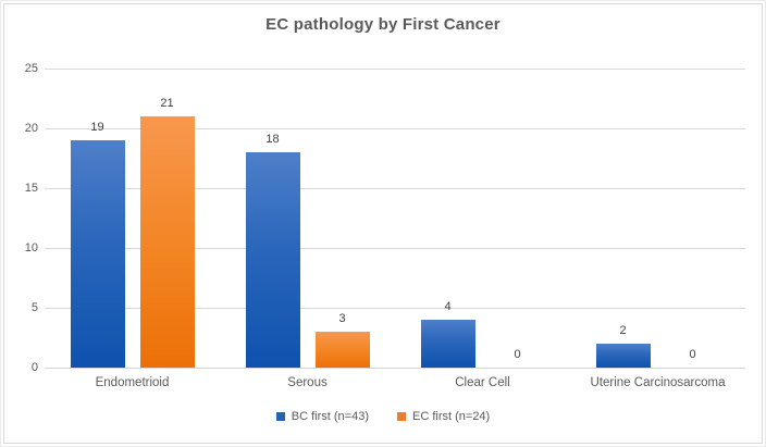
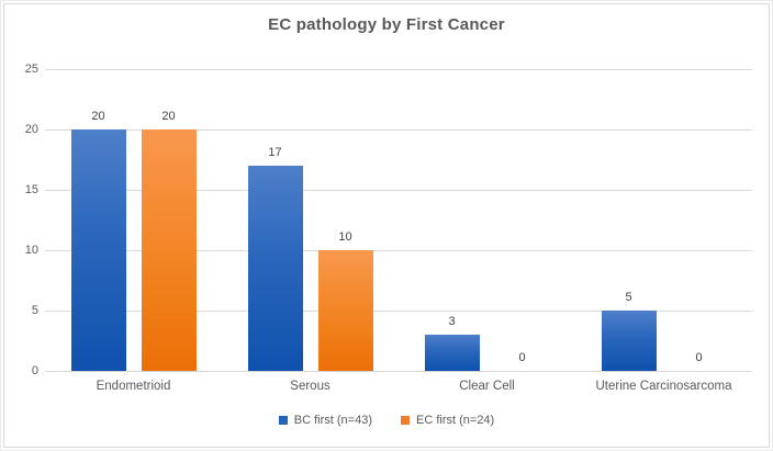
BC first (n=43)/Endometrioid: 19 -> 20
EC first (n=24)/Endometrioid: 21 -> 20
BC first (n=43)/Serous: 18 -> 17
EC first (n=24)/Serous: 3 -> 10
BC first (n=43)/Clear Cell: 4 -> 3
BC first (n=43)/Uterine Carcinosarcoma: 2 -> 5
